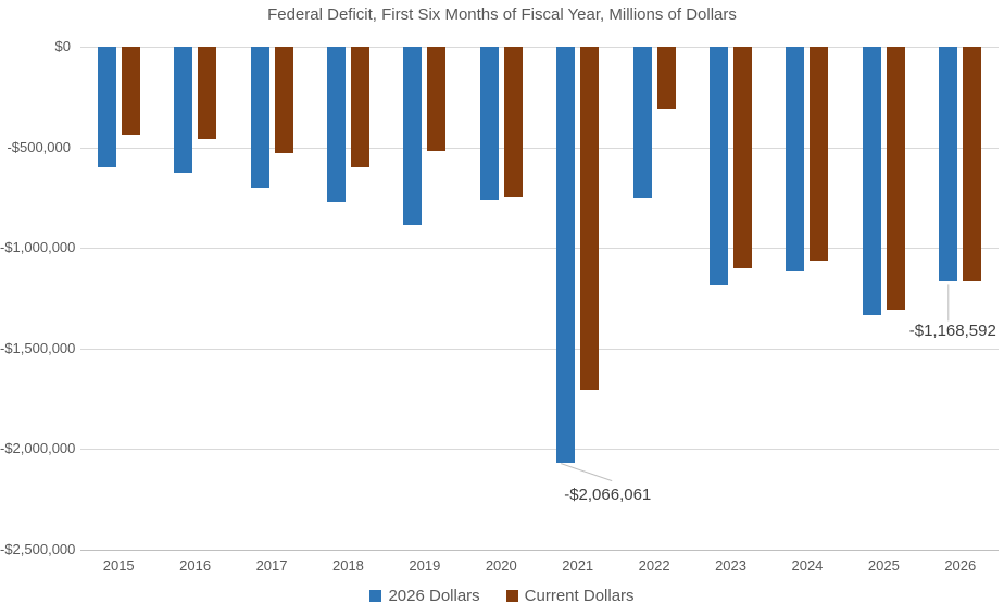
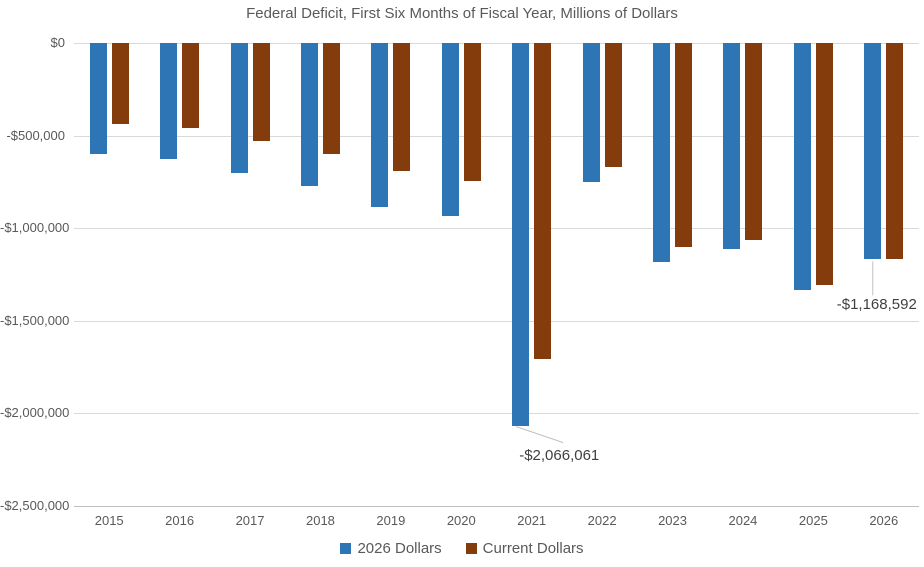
Current Dollars/2019: -$520000 -> -$690000
2026 Dollars/2020: -$760000 -> -$930000
Current Dollars/2022: -$310000 -> -$670000
